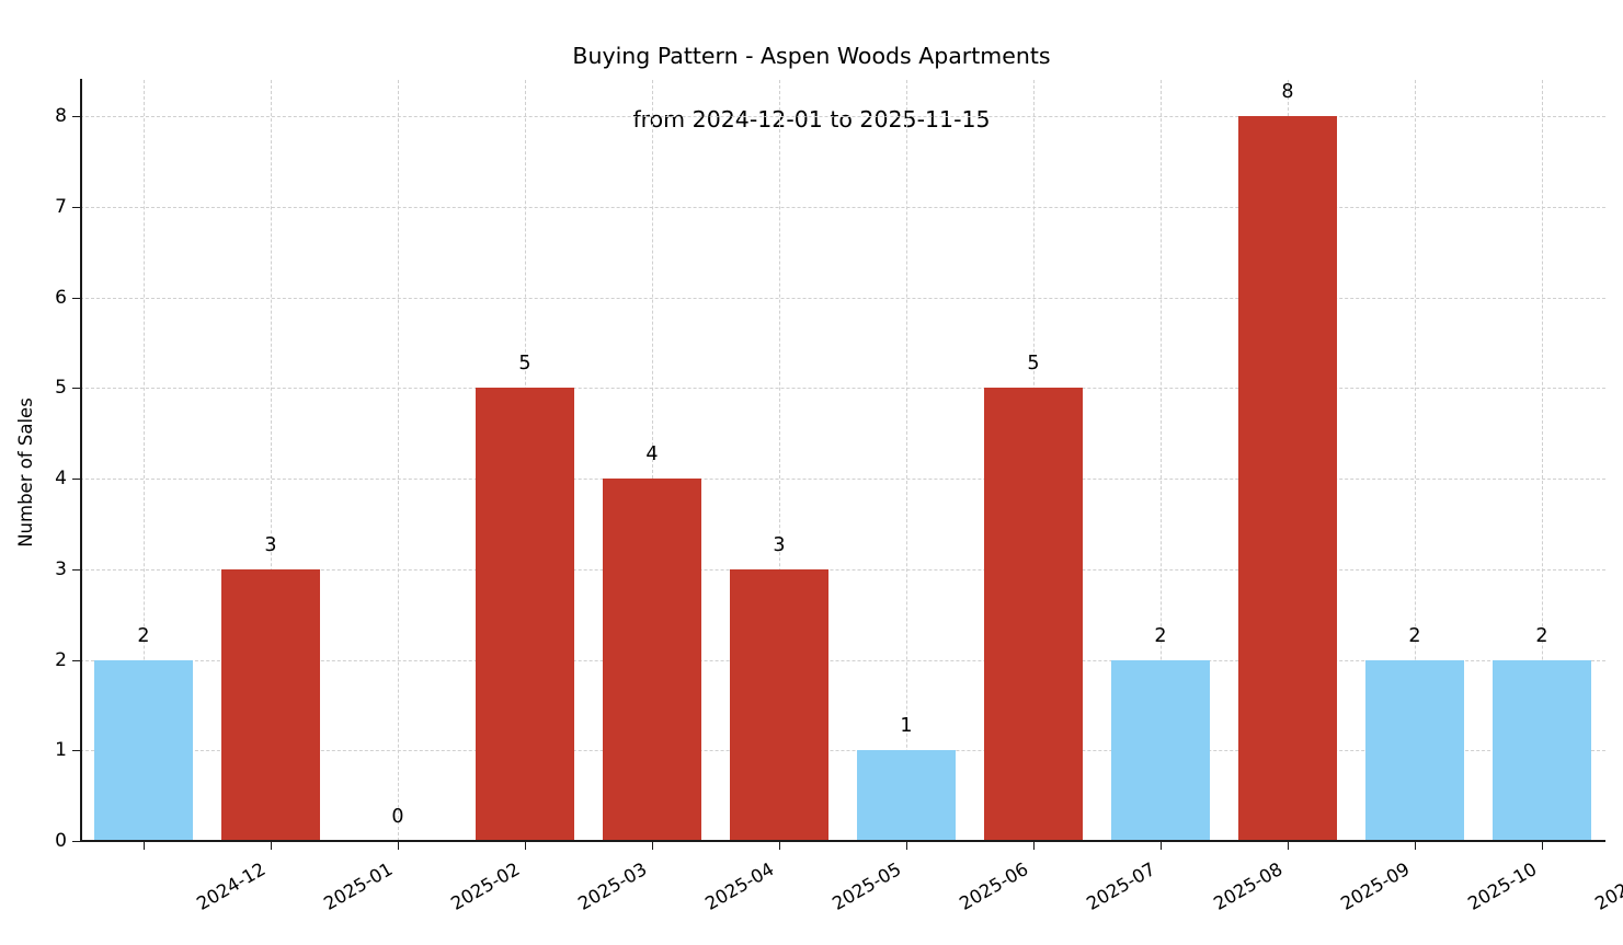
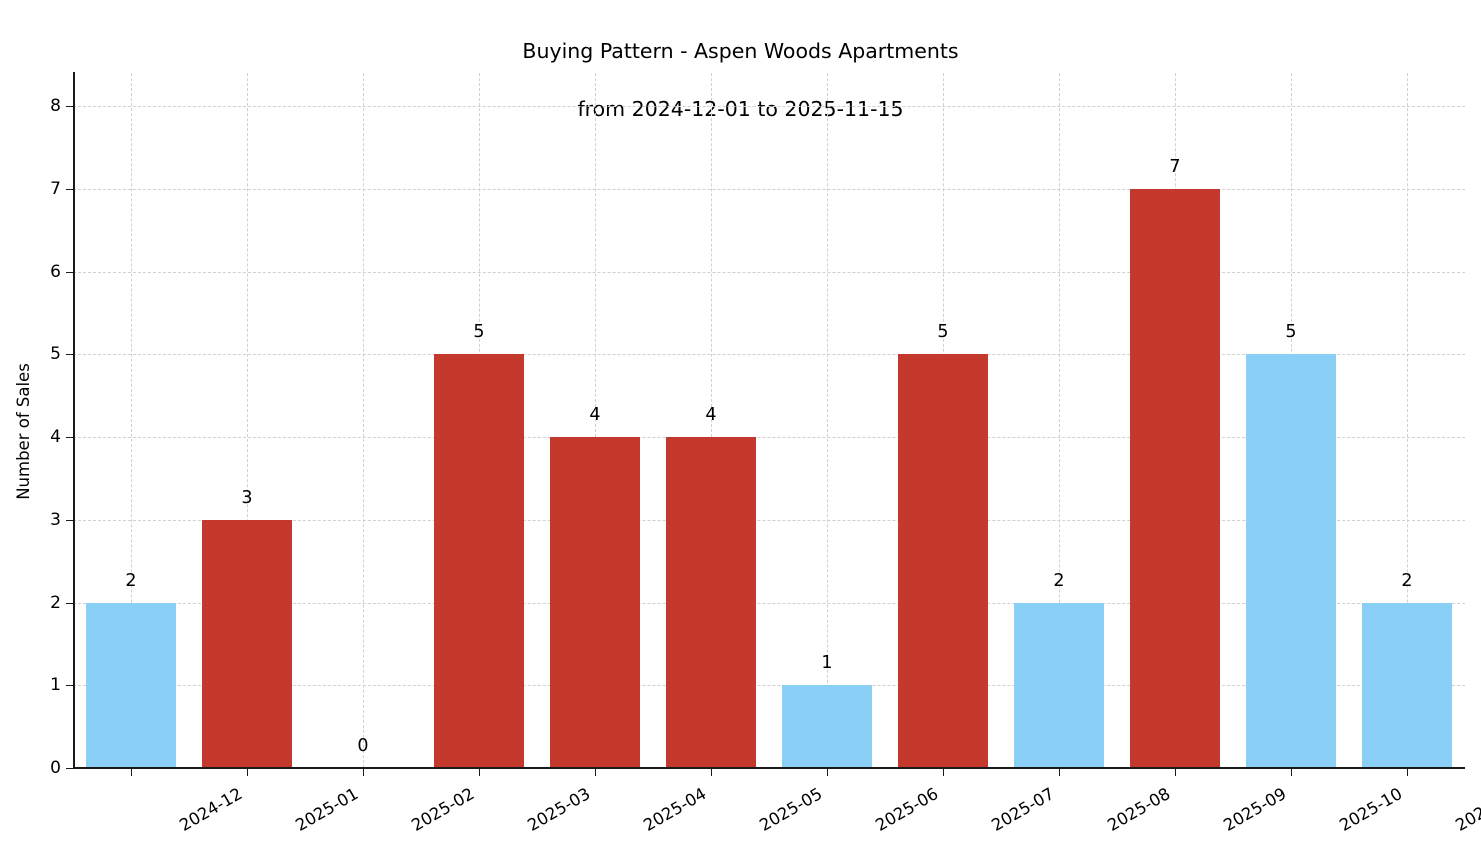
2025-05: 3 -> 4
2025-09: 8 -> 7
2025-10: 2 -> 5
